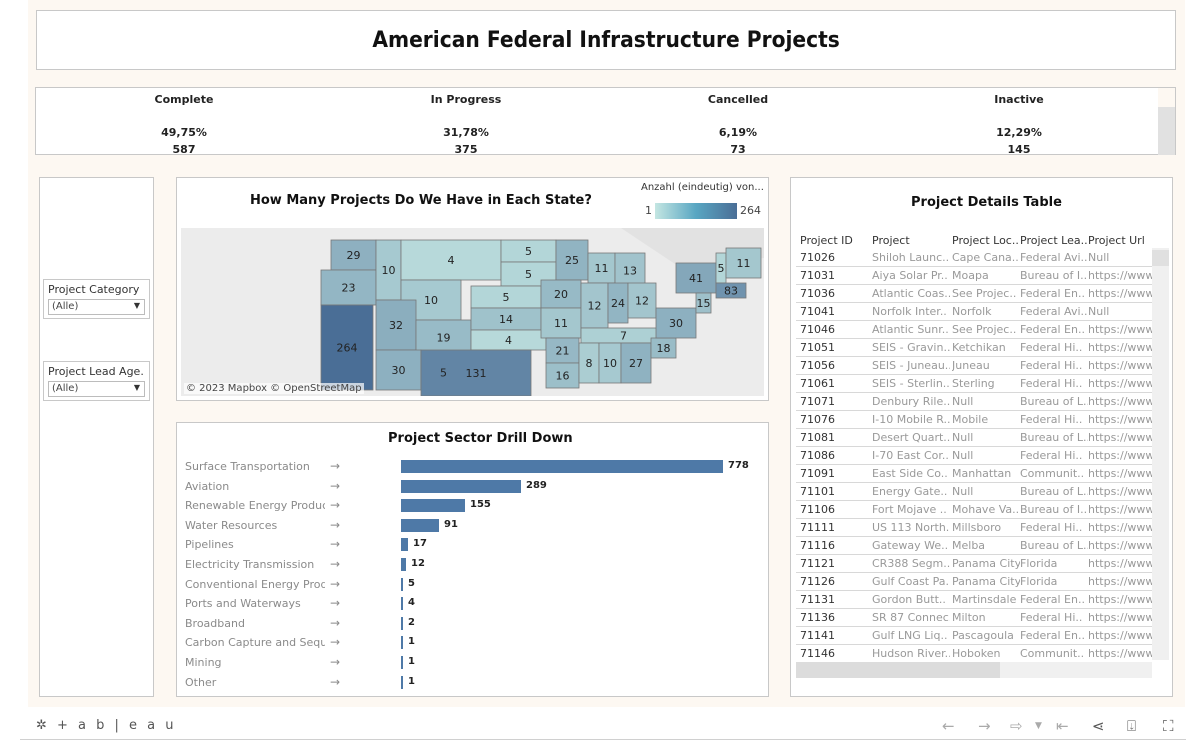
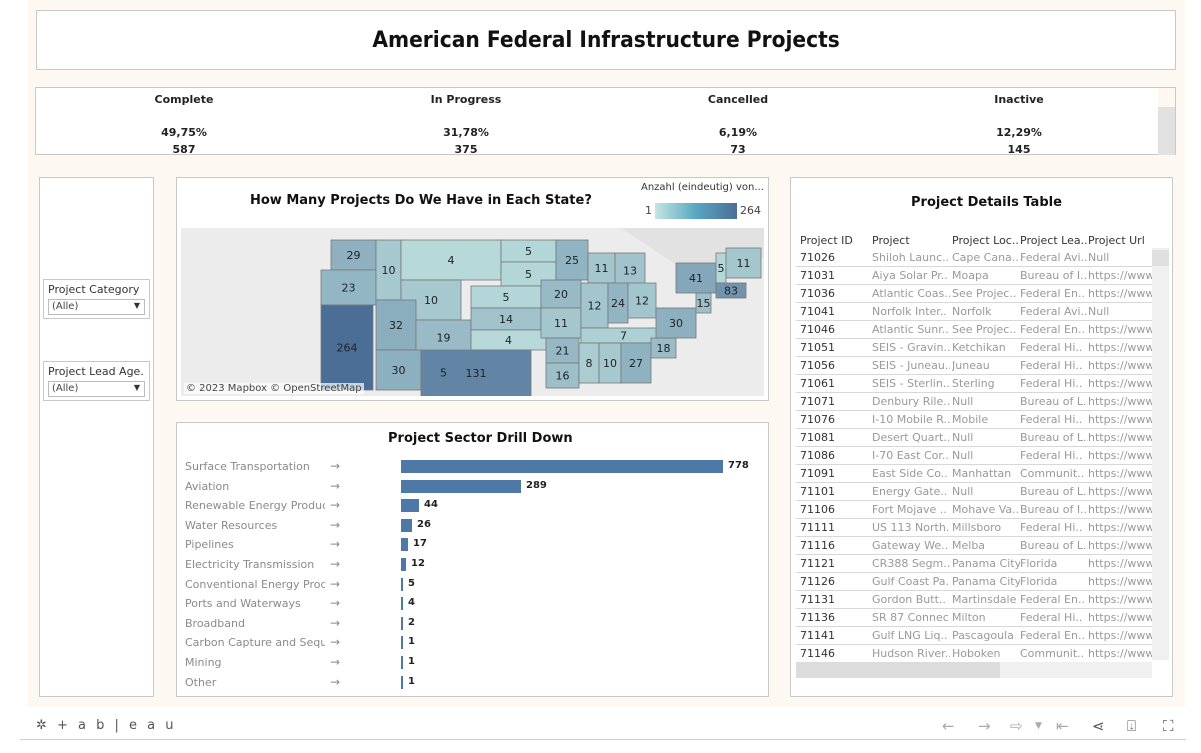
Renewable Energy Produc..: 155 -> 44
Water Resources: 91 -> 26
